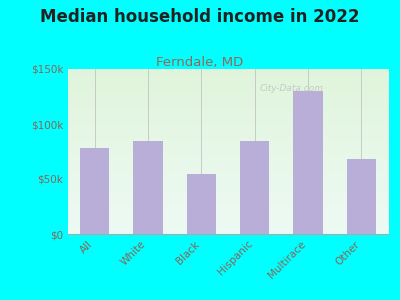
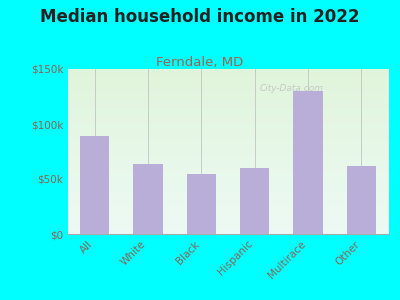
All: $78k -> $89k
White: $85k -> $64k
Hispanic: $85k -> $60k
Other: $68k -> $62k
